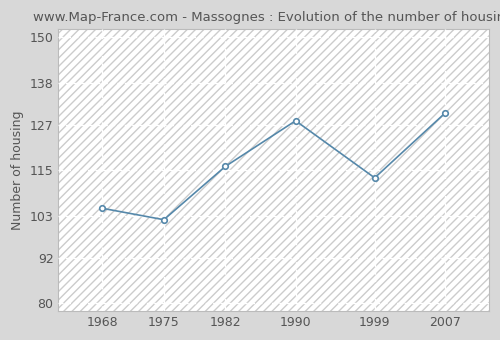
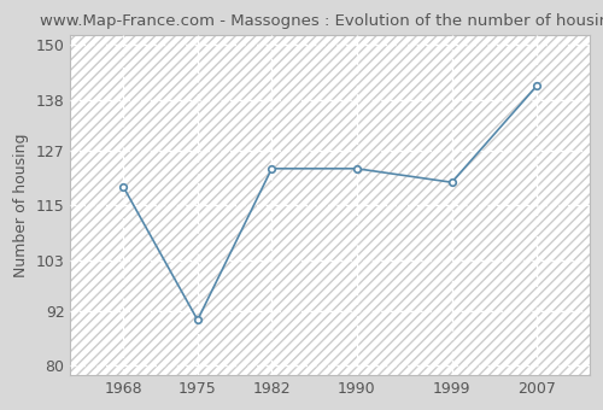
1968: 105 -> 119
1975: 102 -> 90
1982: 116 -> 123
1990: 128 -> 123
1999: 113 -> 120
2007: 130 -> 141
